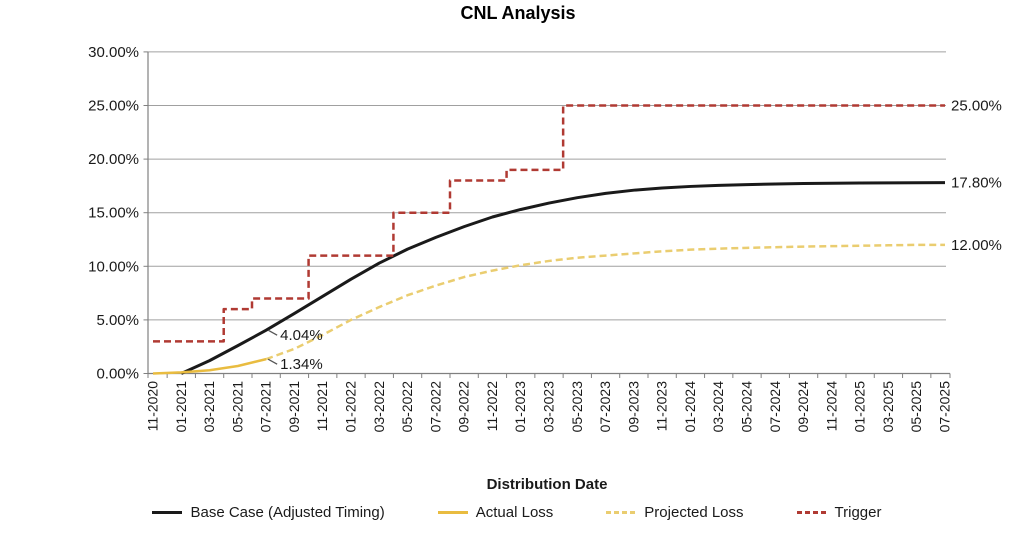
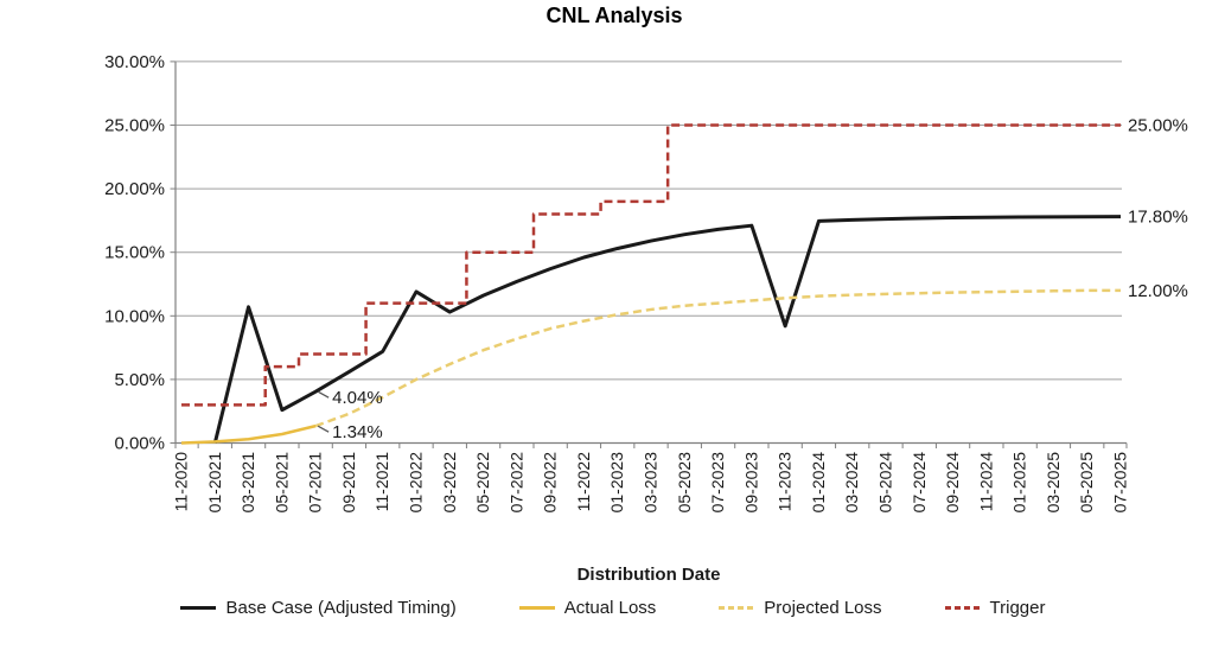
Base Case (Adjusted Timing)/03-2021: 1.2% -> 10.7%
Base Case (Adjusted Timing)/01-2022: 8.8% -> 11.9%
Base Case (Adjusted Timing)/11-2023: 17.3% -> 9.2%
